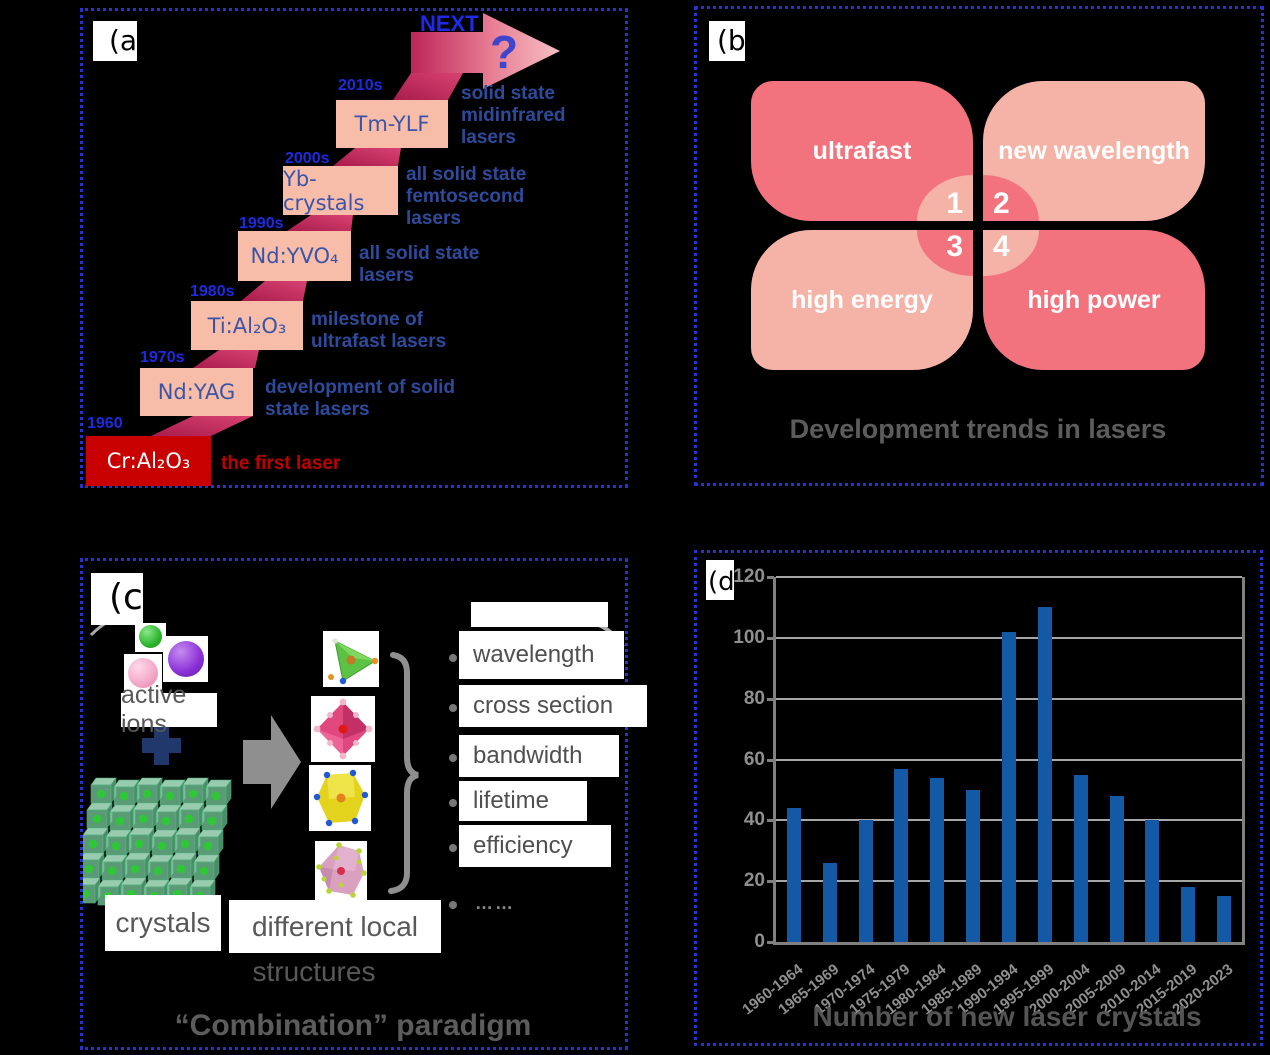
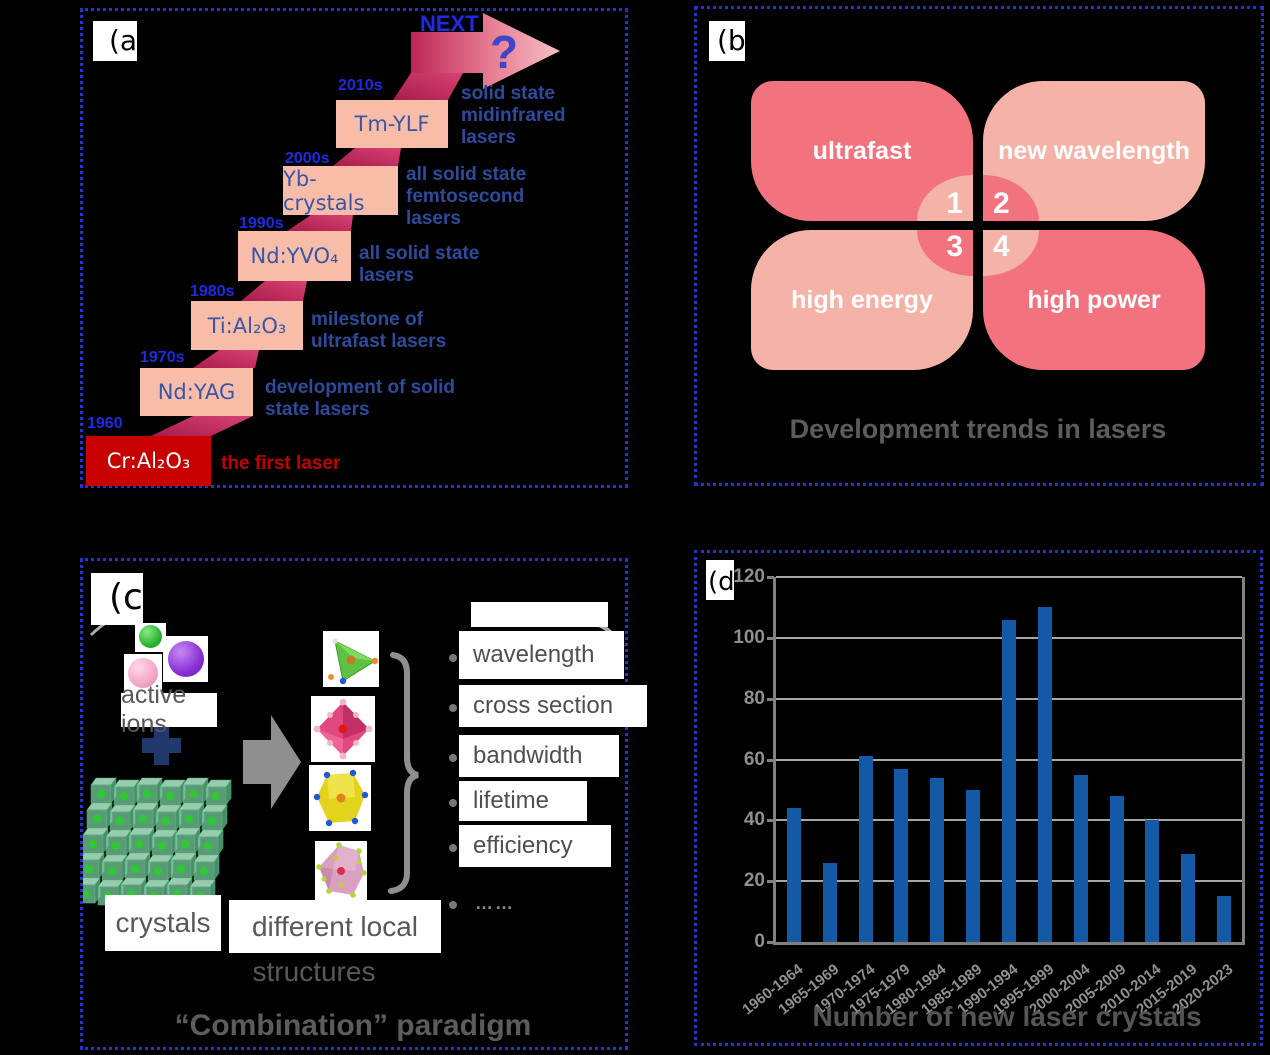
1970-1974: 40 -> 61
1990-1994: 102 -> 106
2015-2019: 18 -> 29
